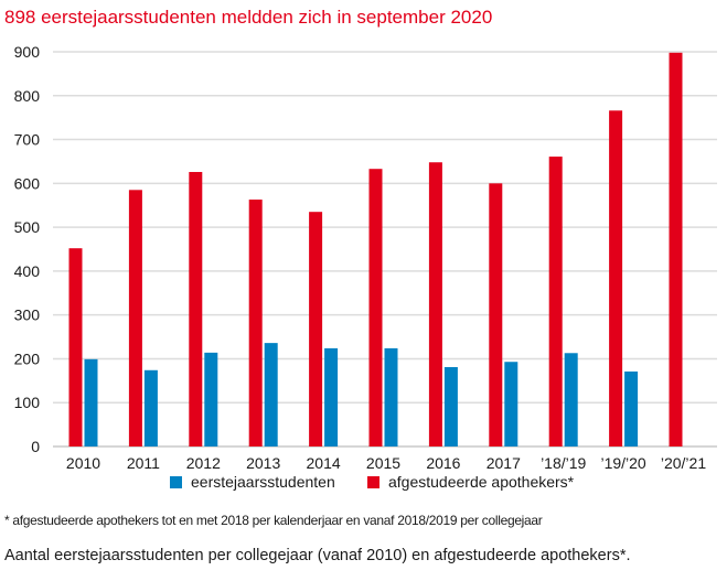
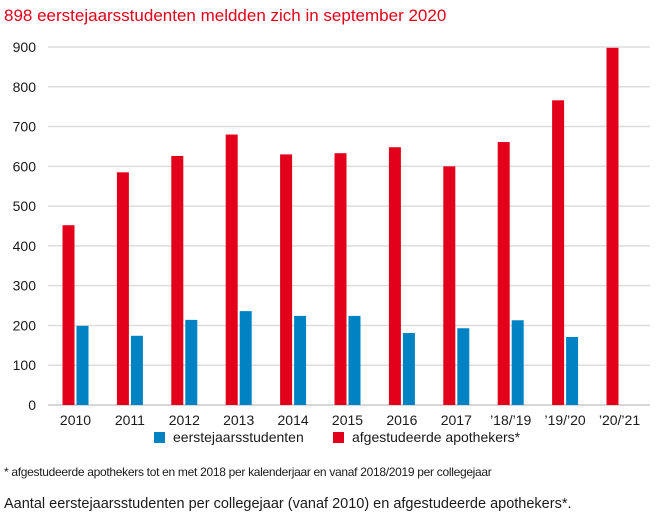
afgestudeerde apothekers*/2013: 560 -> 680
afgestudeerde apothekers*/2014: 540 -> 630
